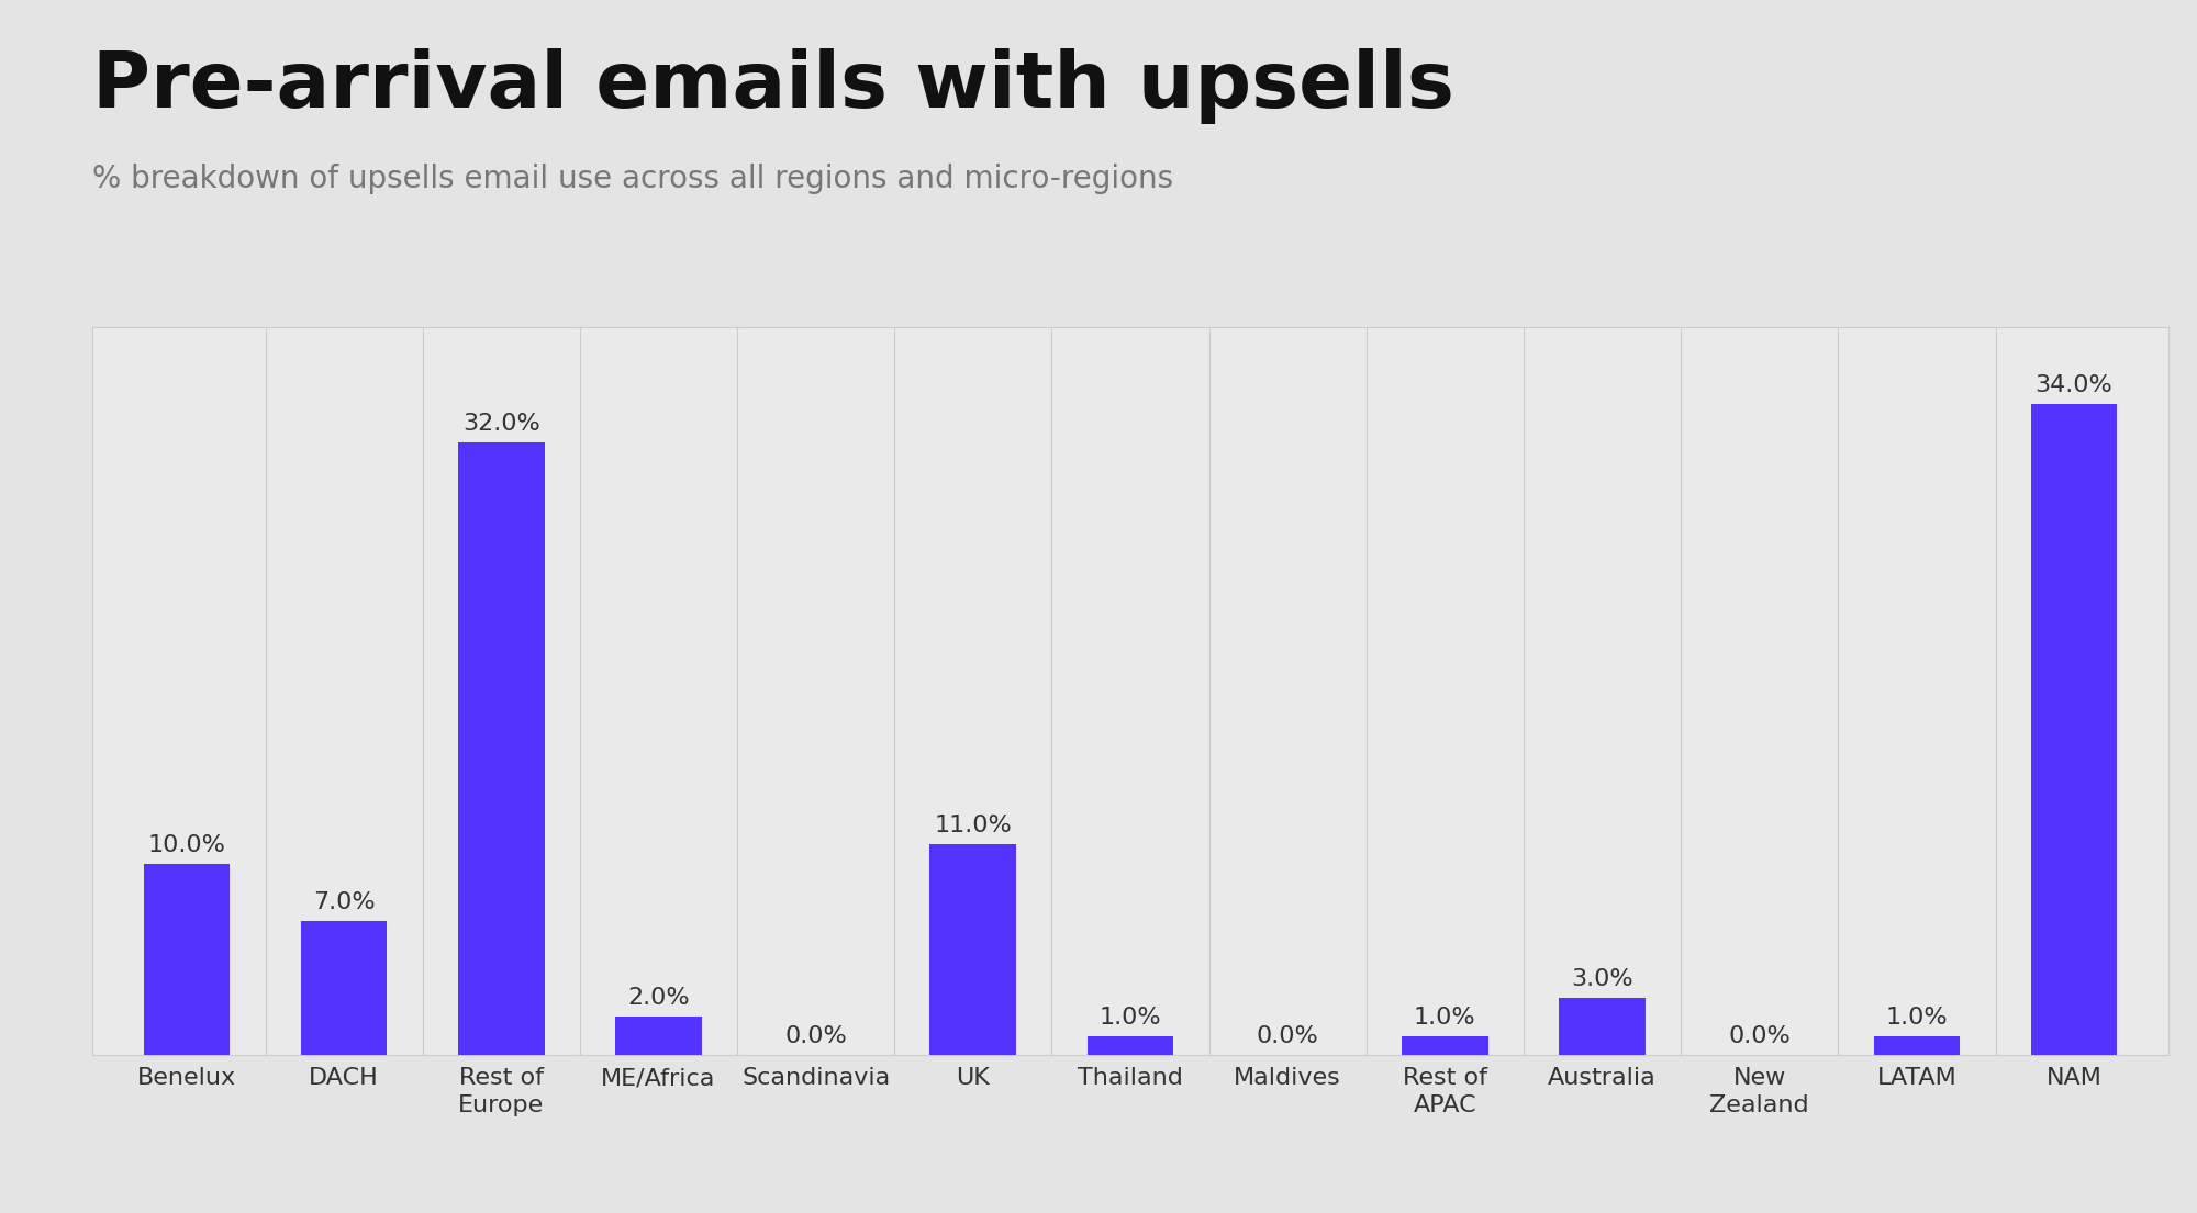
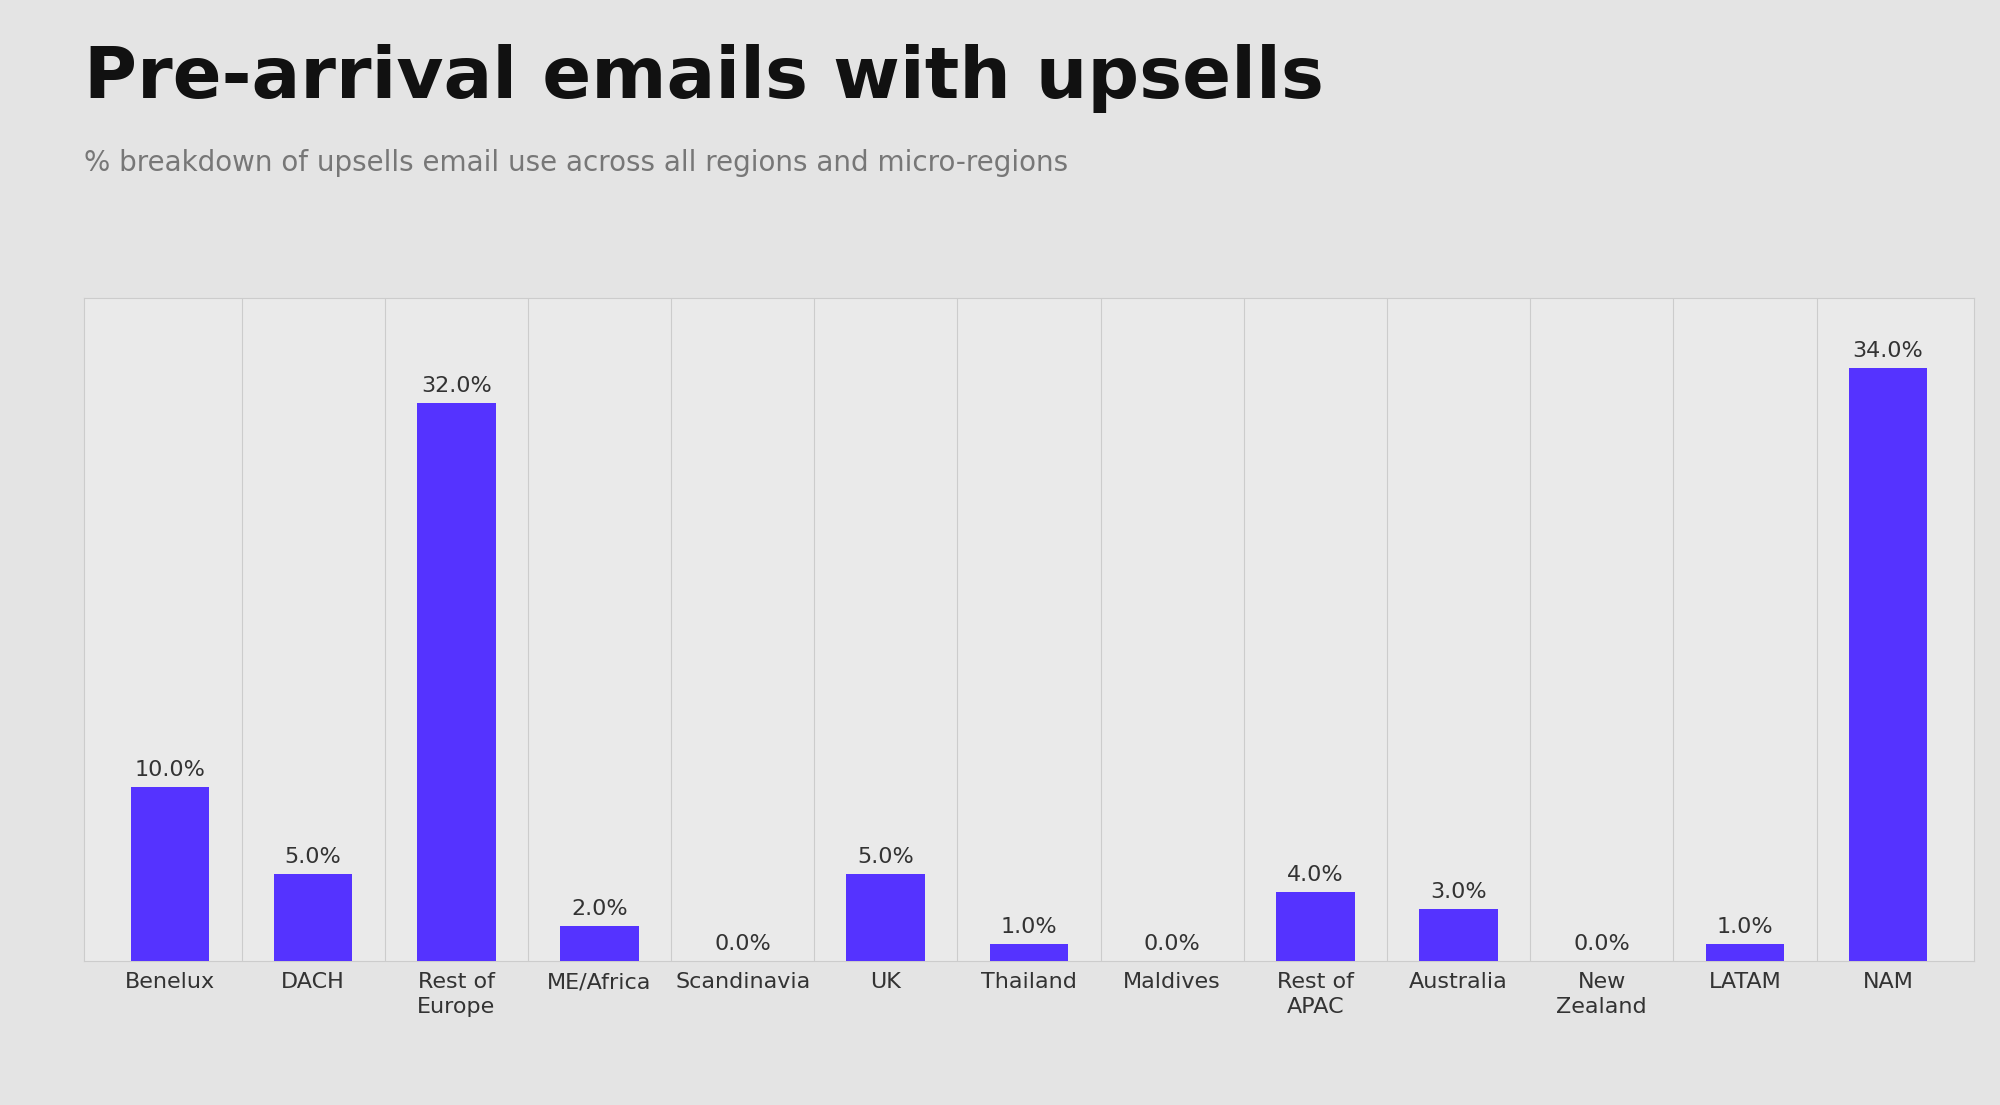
DACH: 7.0% -> 5.0%
UK: 11.0% -> 5.0%
Rest of APAC: 1.0% -> 4.0%
